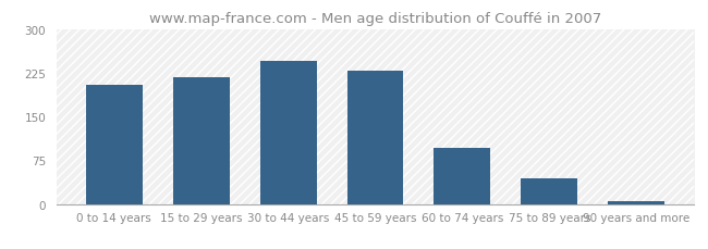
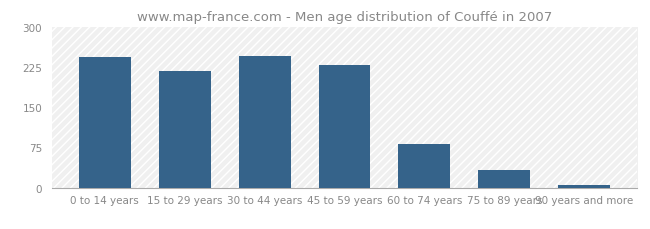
0 to 14 years: 204 -> 243
60 to 74 years: 96 -> 82
75 to 89 years: 44 -> 33
